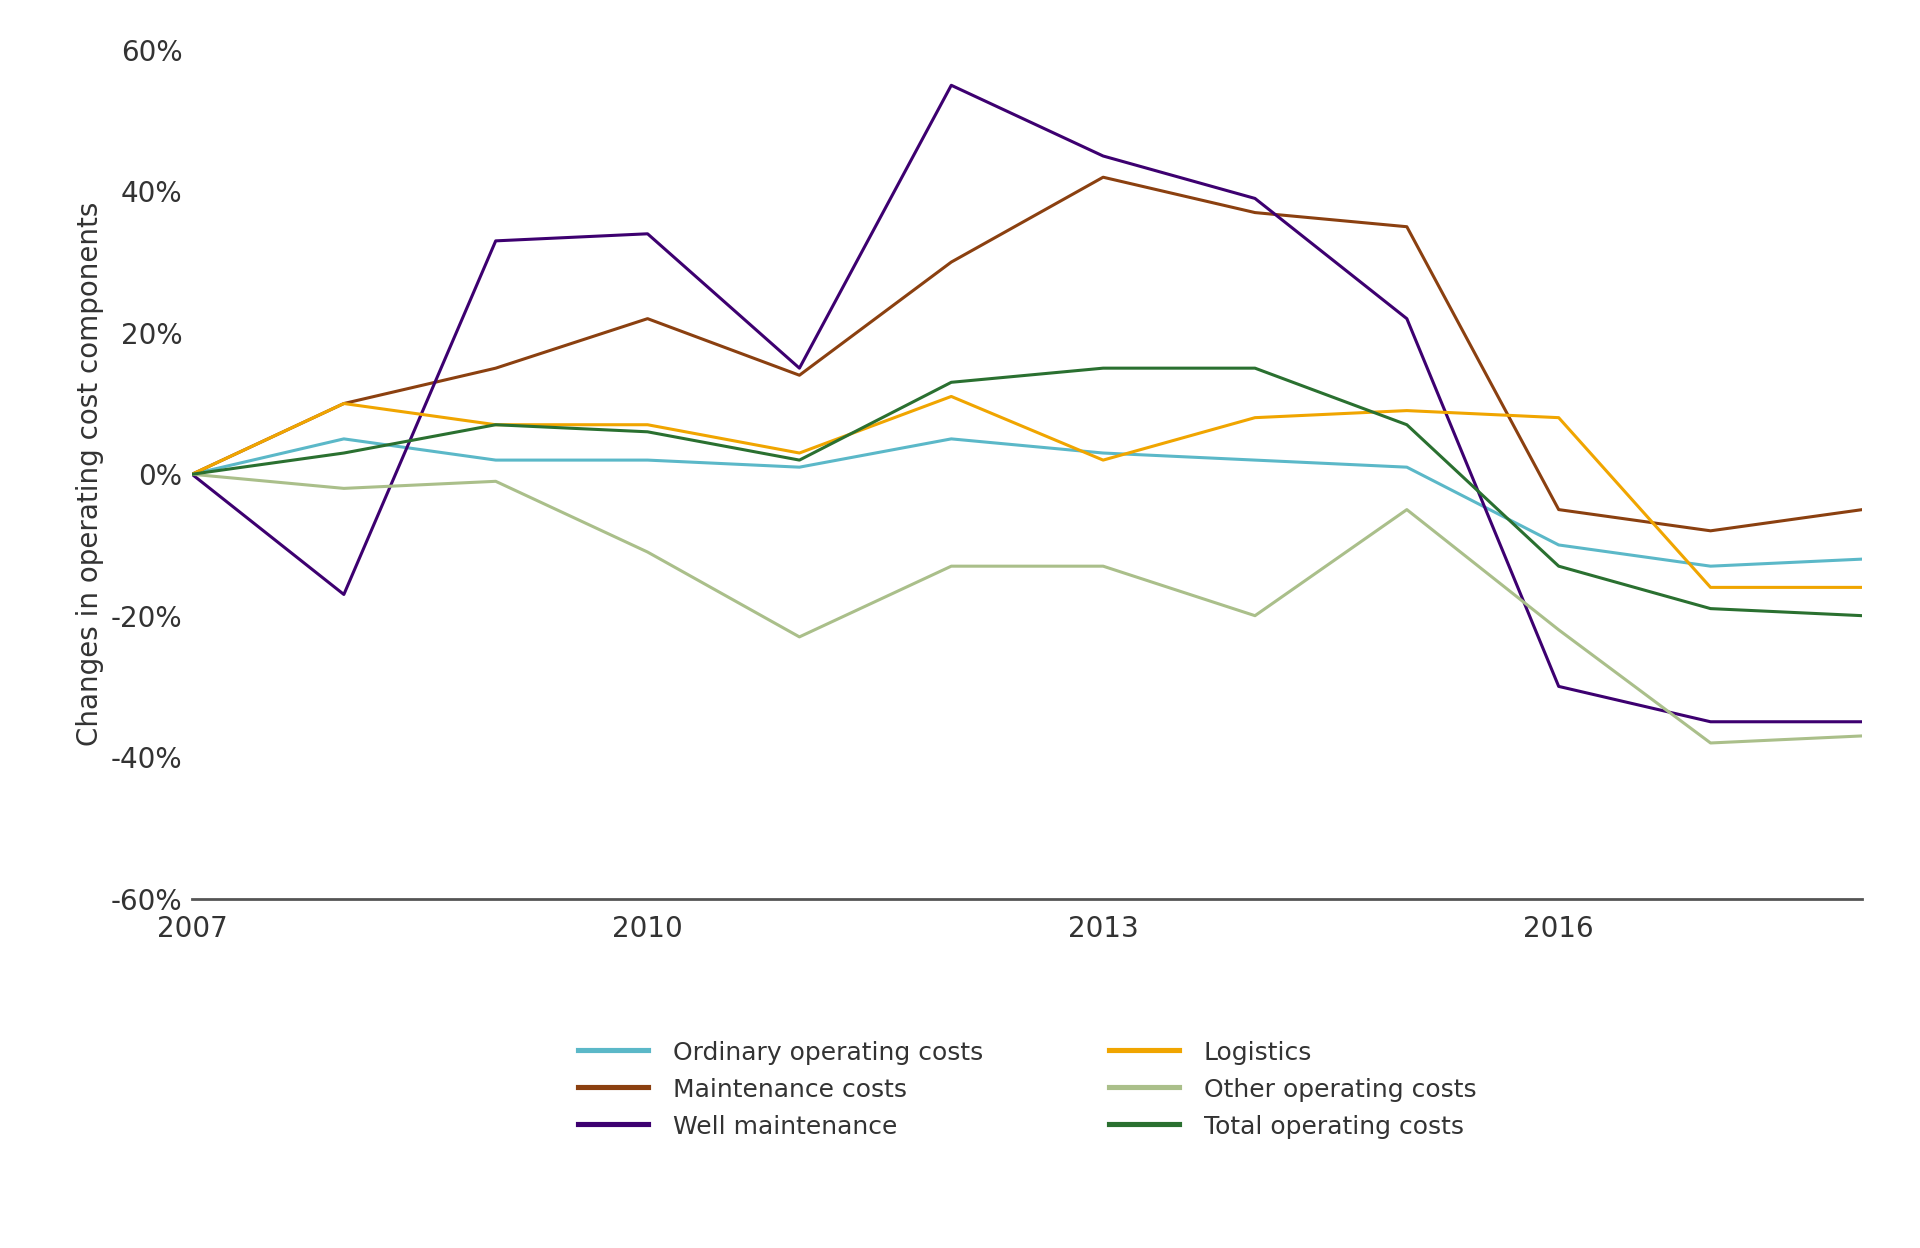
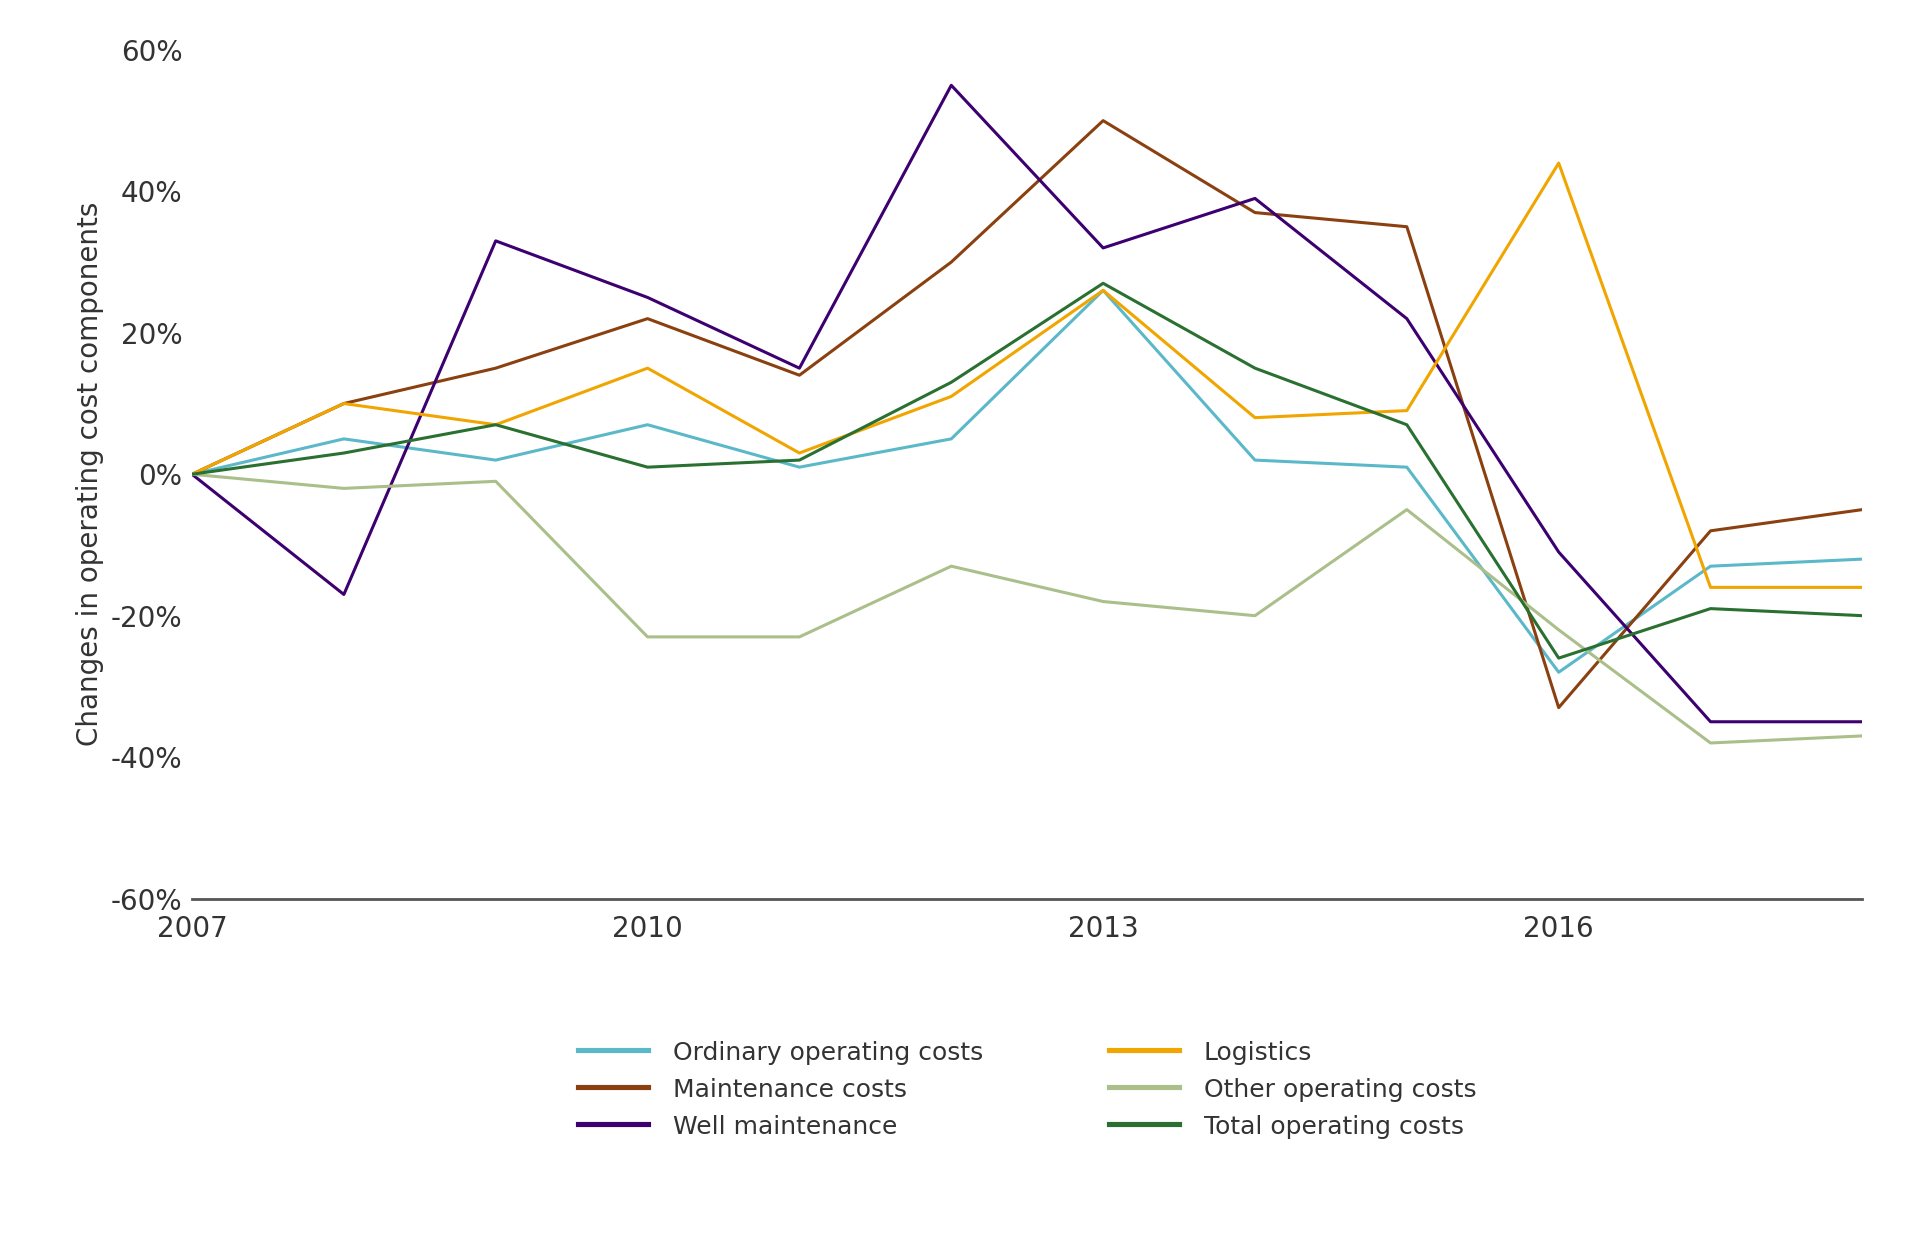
Ordinary operating costs/2010: 2% -> 7%
Well maintenance/2010: 34% -> 25%
Logistics/2010: 7% -> 15%
Other operating costs/2010: -11% -> -23%
Total operating costs/2010: 6% -> 1%
Ordinary operating costs/2013: 3% -> 26%
Maintenance costs/2013: 42% -> 50%
Well maintenance/2013: 45% -> 32%
Logistics/2013: 2% -> 26%
Other operating costs/2013: -13% -> -18%
Total operating costs/2013: 15% -> 27%
Ordinary operating costs/2016: -10% -> -28%
Maintenance costs/2016: -5% -> -33%
Well maintenance/2016: -30% -> -11%
Logistics/2016: 8% -> 44%
Total operating costs/2016: -13% -> -26%
